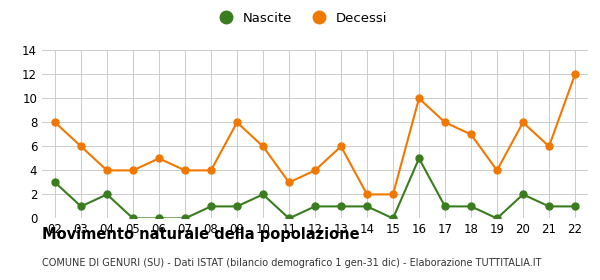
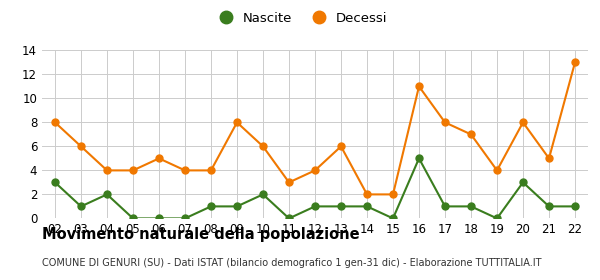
Decessi/16: 10 -> 11
Nascite/20: 2 -> 3
Decessi/21: 6 -> 5
Decessi/22: 12 -> 13
